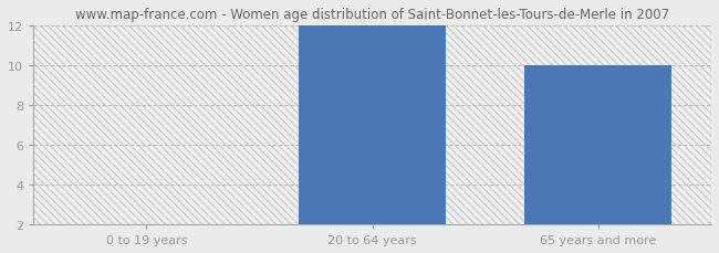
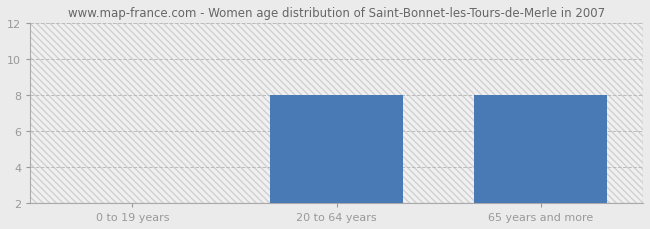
20 to 64 years: 12.0 -> 8.0
65 years and more: 10.0 -> 8.0
